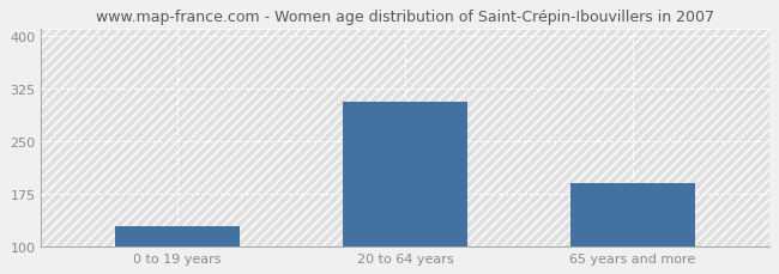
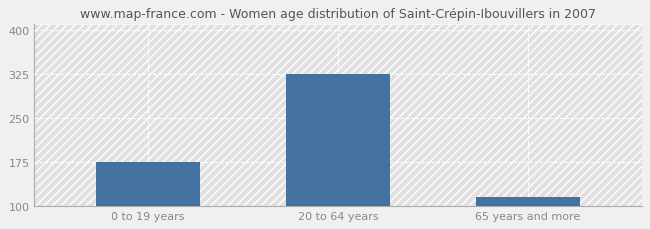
0 to 19 years: 128 -> 175
20 to 64 years: 306 -> 325
65 years and more: 190 -> 115
